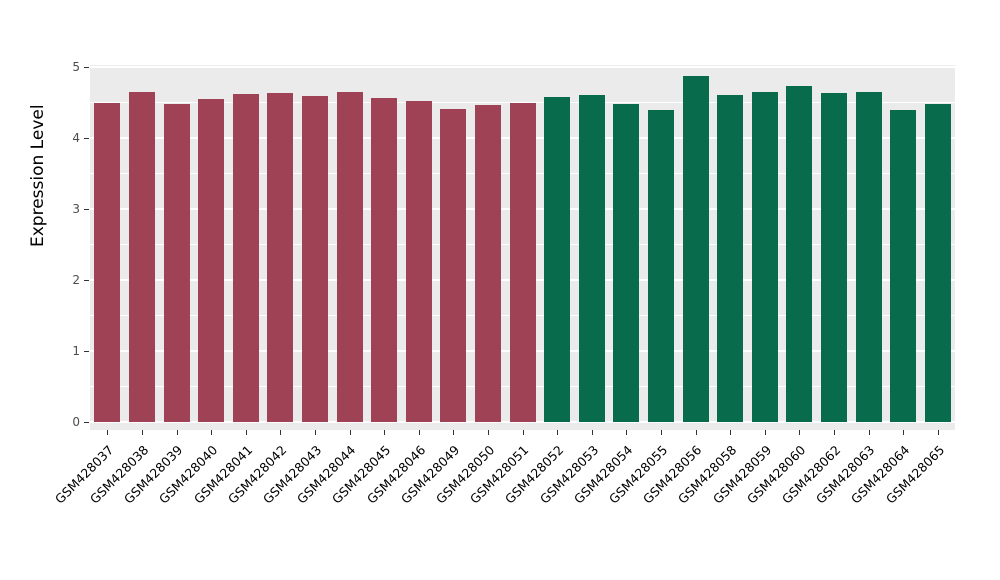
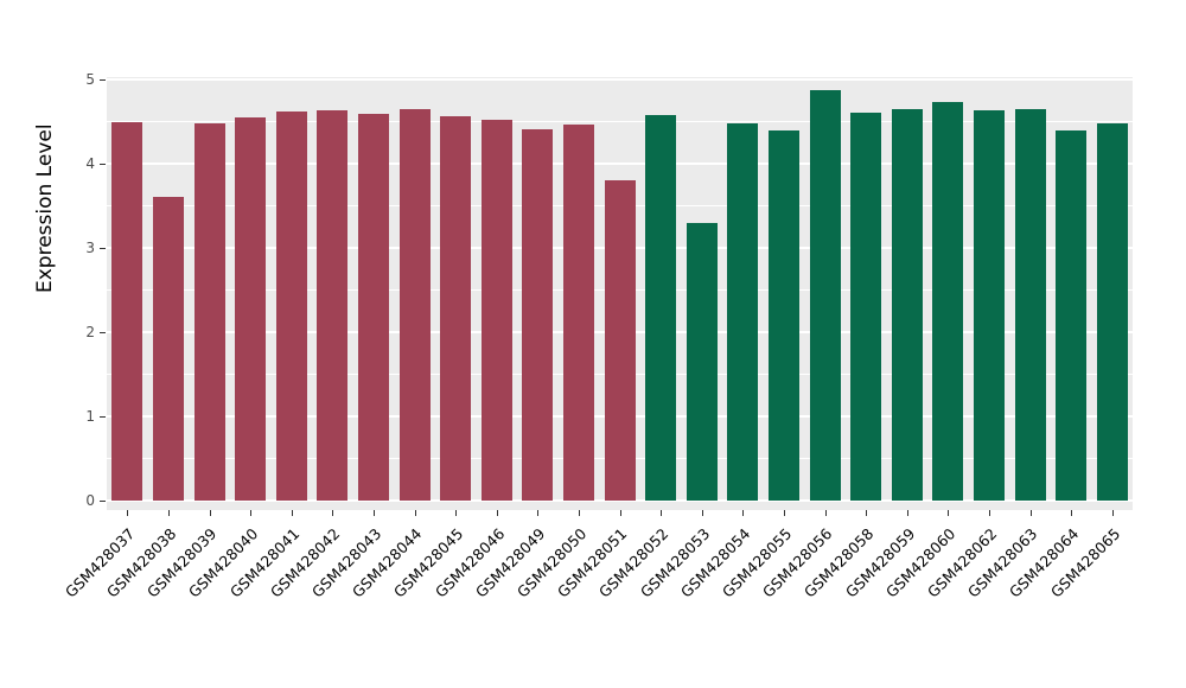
GSM428038: 4.7 -> 3.6
GSM428051: 4.5 -> 3.8
GSM428053: 4.6 -> 3.3
